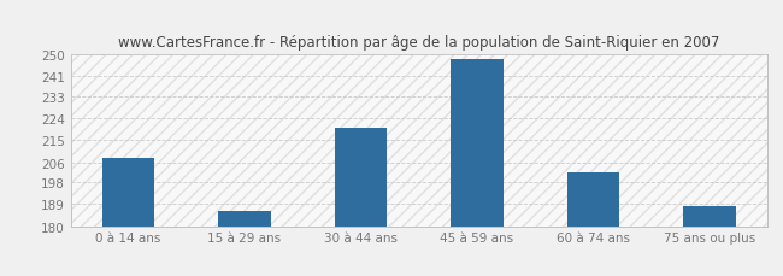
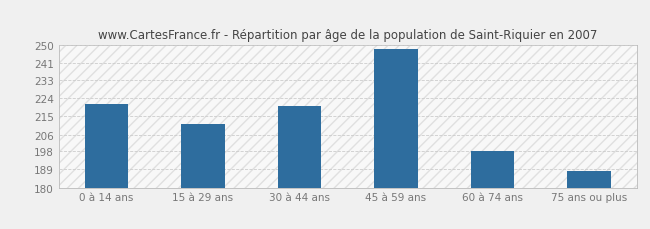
0 à 14 ans: 208 -> 221
15 à 29 ans: 186 -> 211
60 à 74 ans: 202 -> 198
